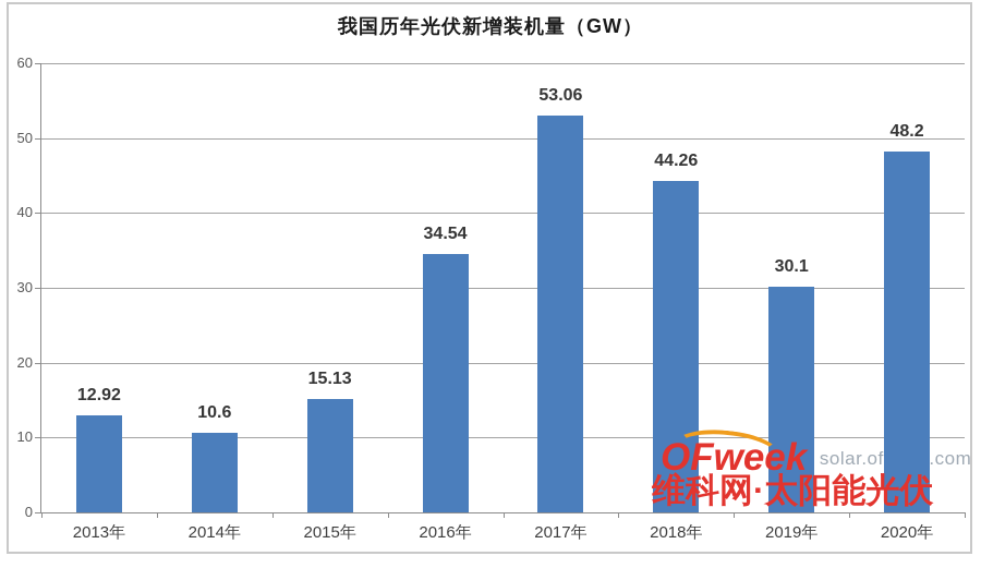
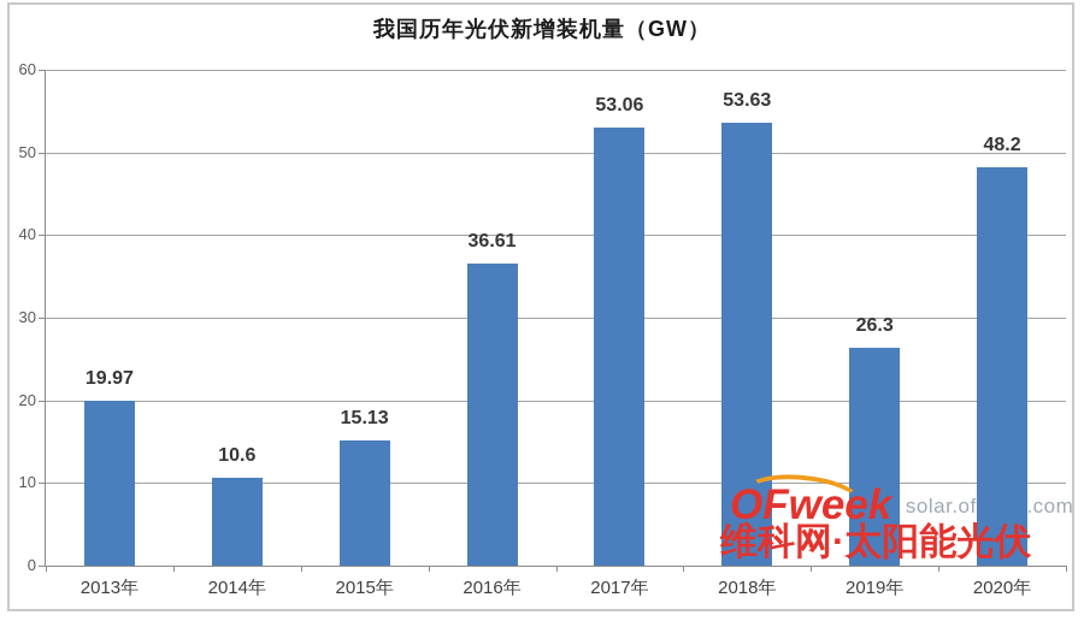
2013年: 12.92 -> 19.97
2016年: 34.54 -> 36.61
2018年: 44.26 -> 53.63
2019年: 30.1 -> 26.3
